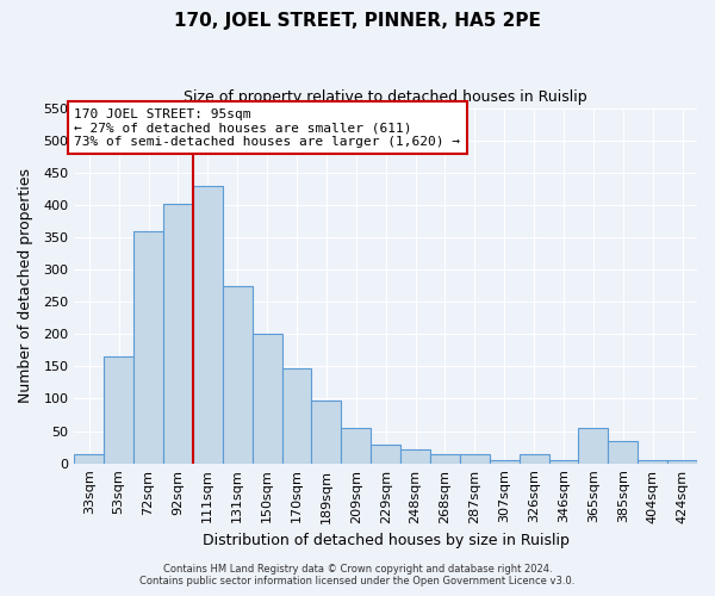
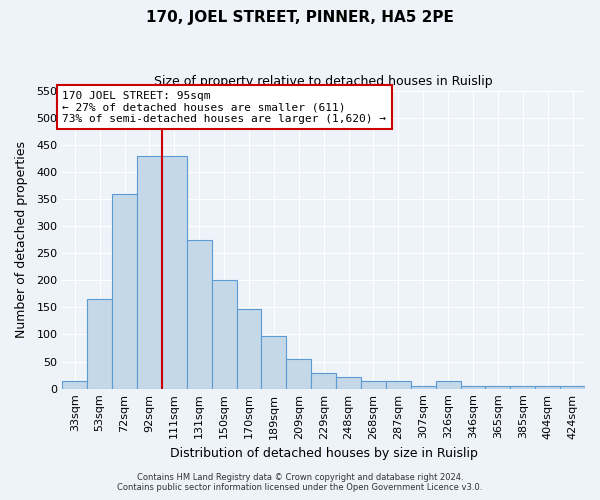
92sqm: 402 -> 430
365sqm: 54 -> 5
385sqm: 34 -> 5
